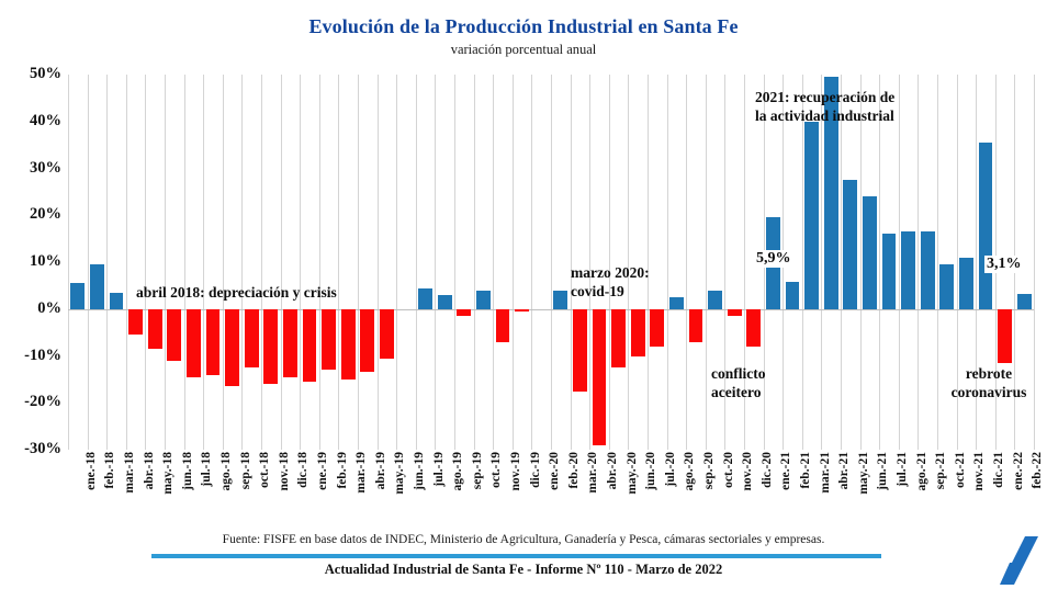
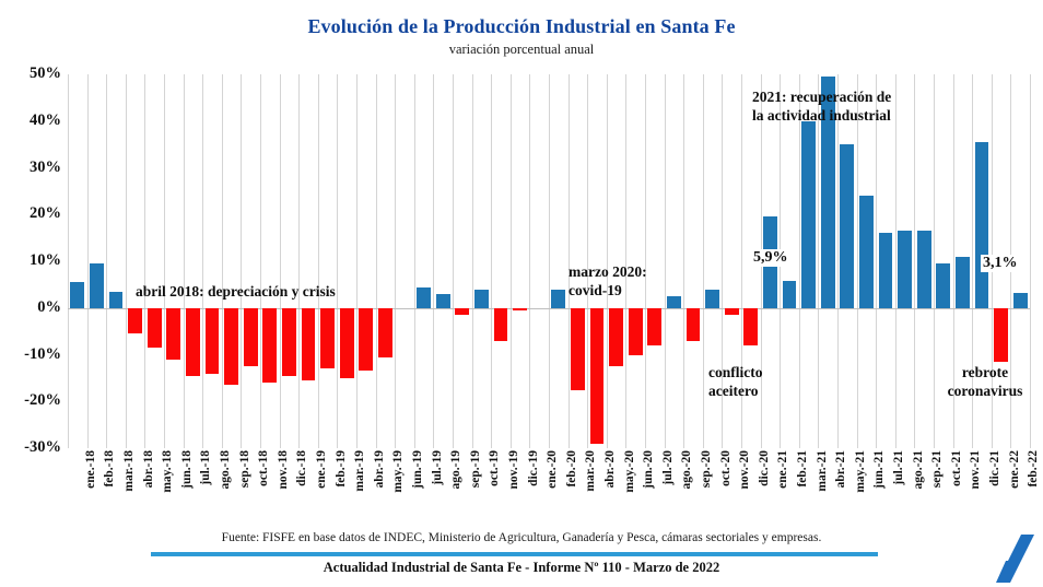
may.-21: 28% -> 35%
